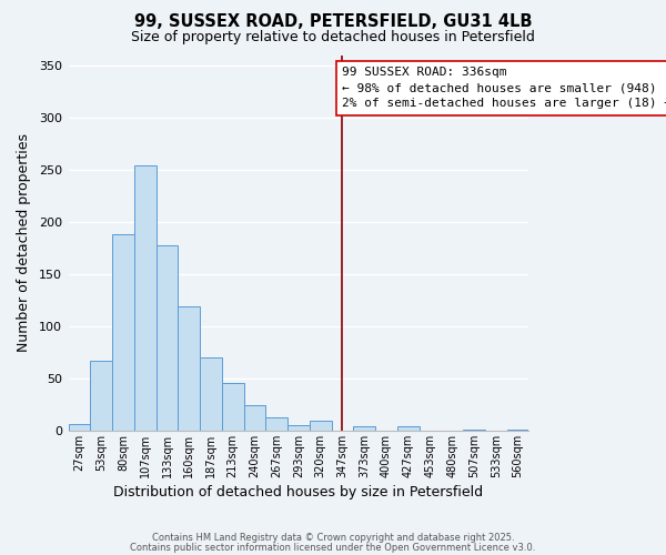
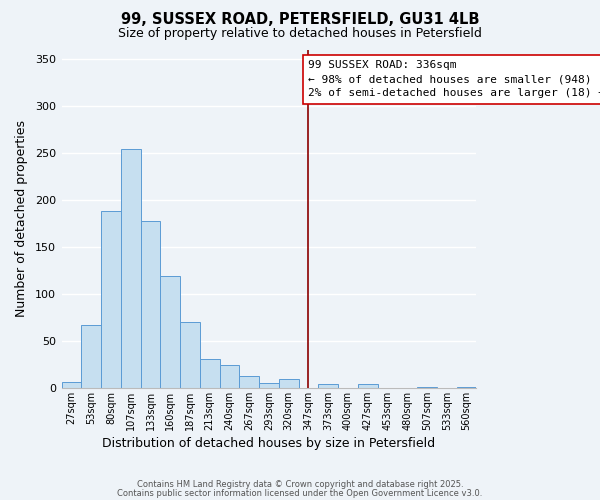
213sqm: 46 -> 31
